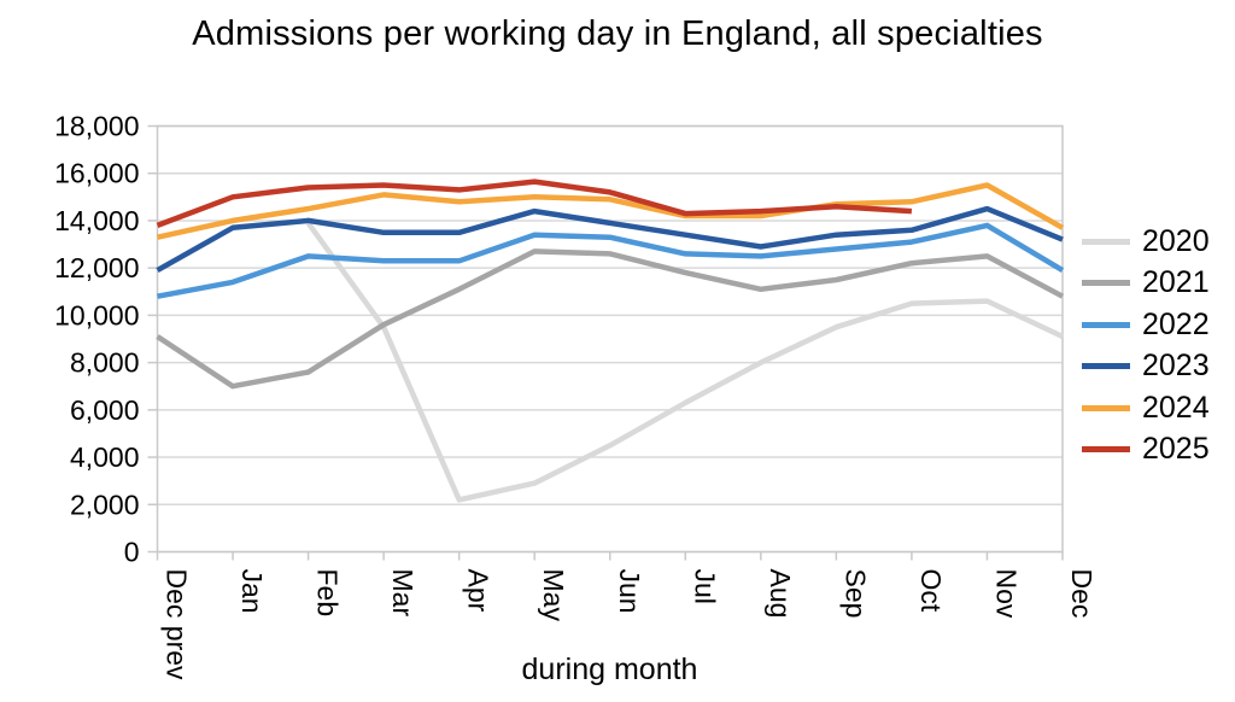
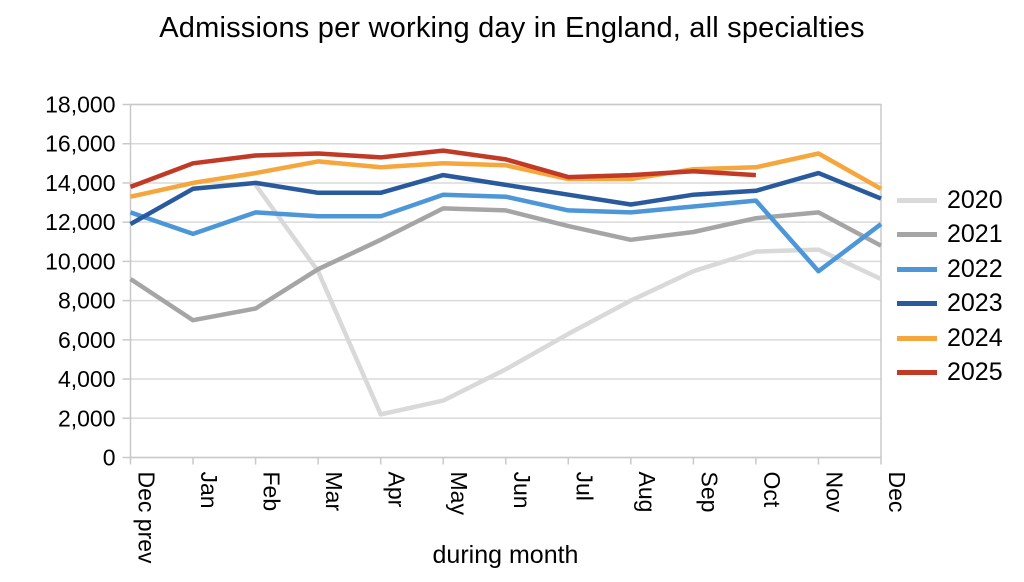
2022/Dec prev: 10800 -> 12500
2022/Nov: 13800 -> 9500
